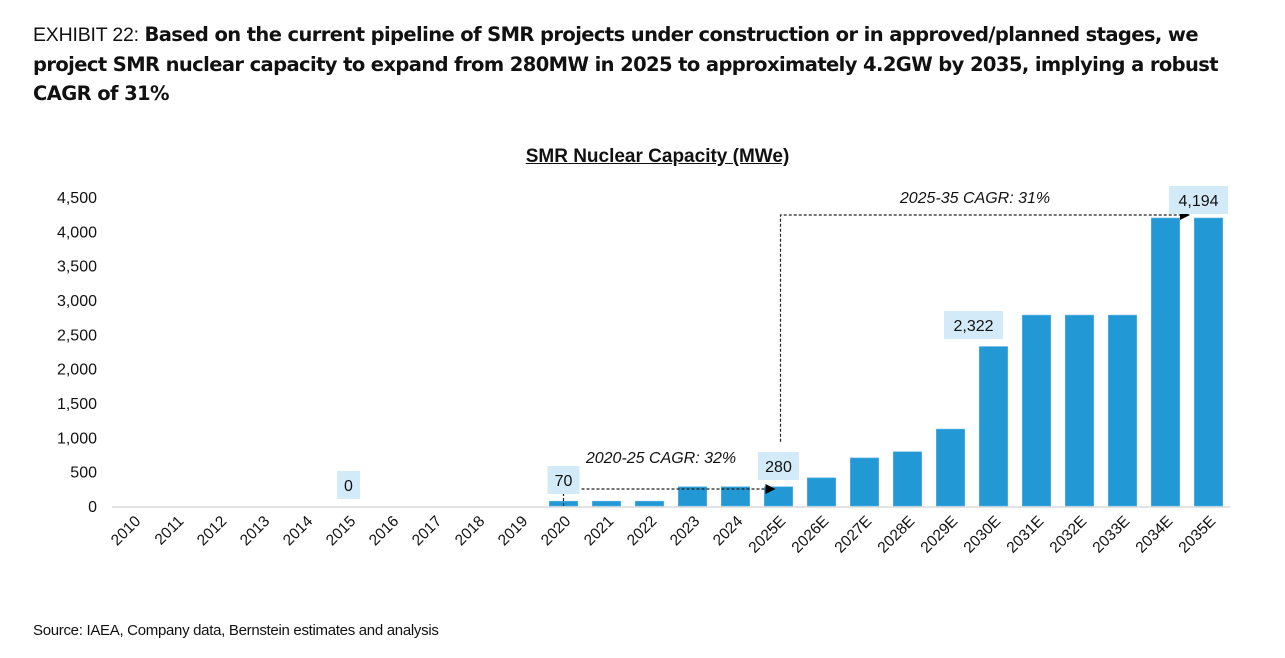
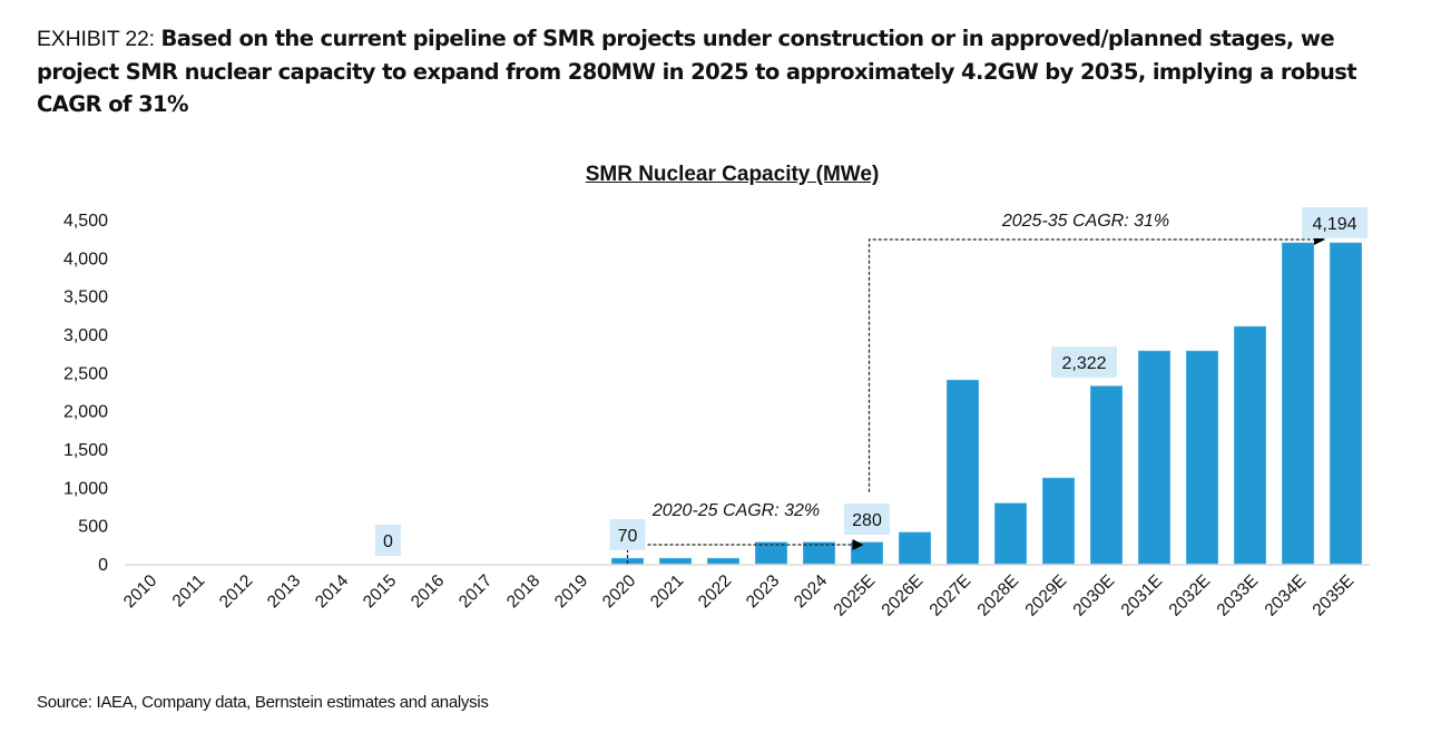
2027E: 700 -> 2400
2033E: 2800 -> 3100
